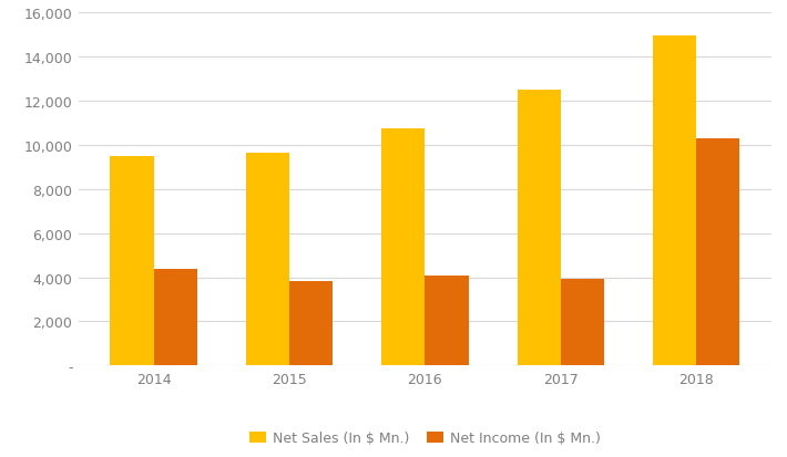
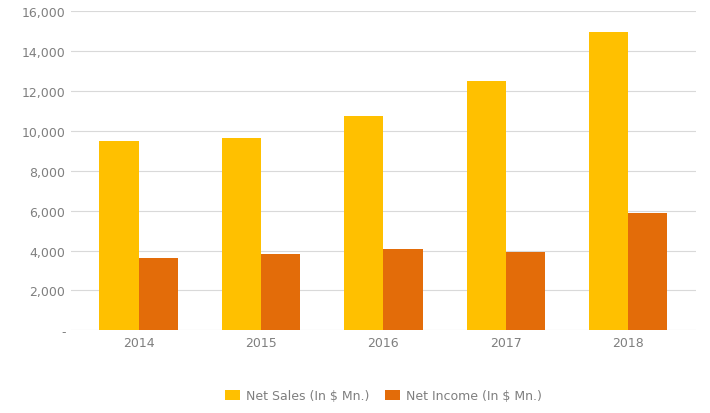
Net Income (In $ Mn.)/2014: 4,400 -> 3,600
Net Income (In $ Mn.)/2018: 10,300 -> 5,900
